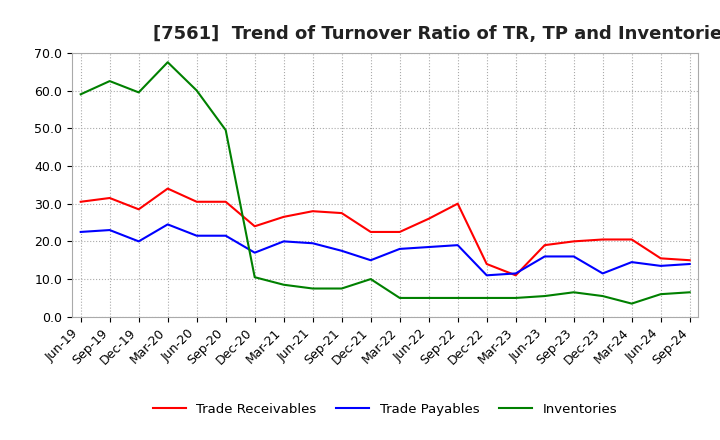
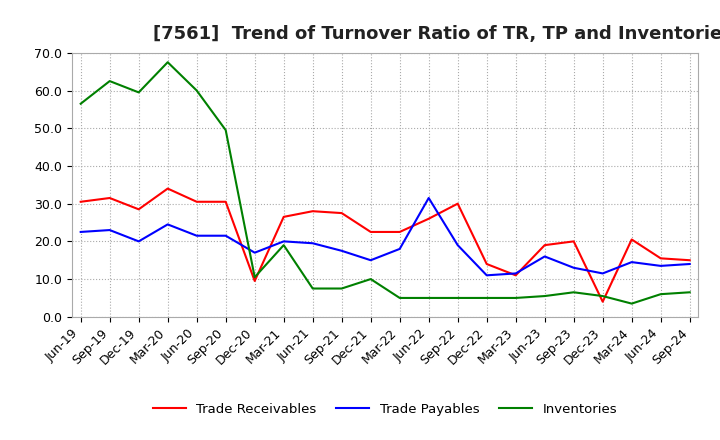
Inventories/Jun-19: 59.0 -> 56.5
Trade Receivables/Dec-20: 24.0 -> 9.5
Inventories/Mar-21: 8.5 -> 19.0
Trade Payables/Jun-22: 18.5 -> 31.5
Trade Payables/Sep-23: 16.0 -> 13.0
Trade Receivables/Dec-23: 20.5 -> 4.0
